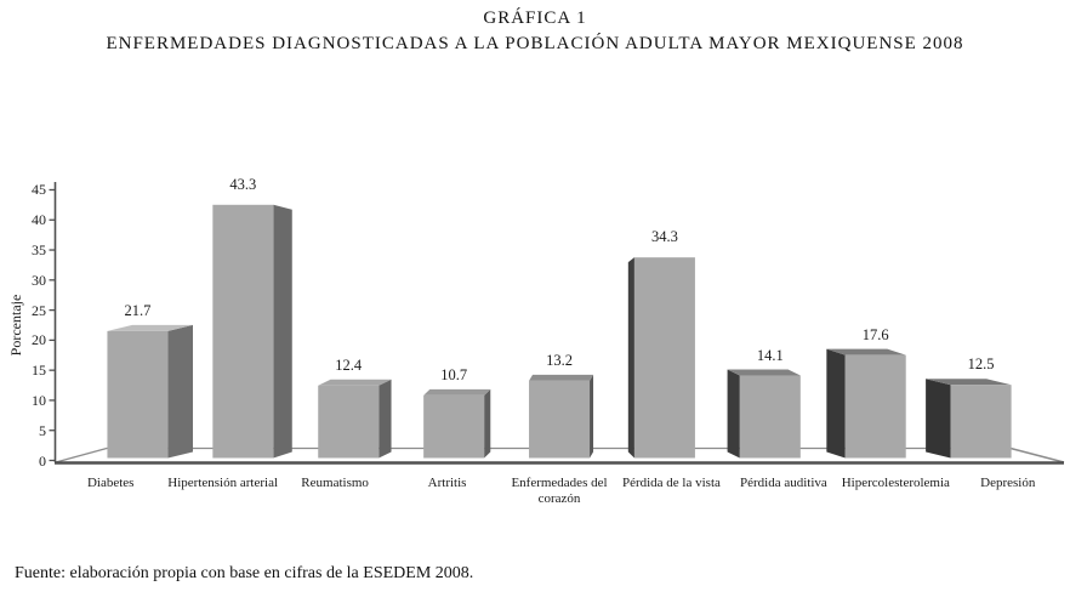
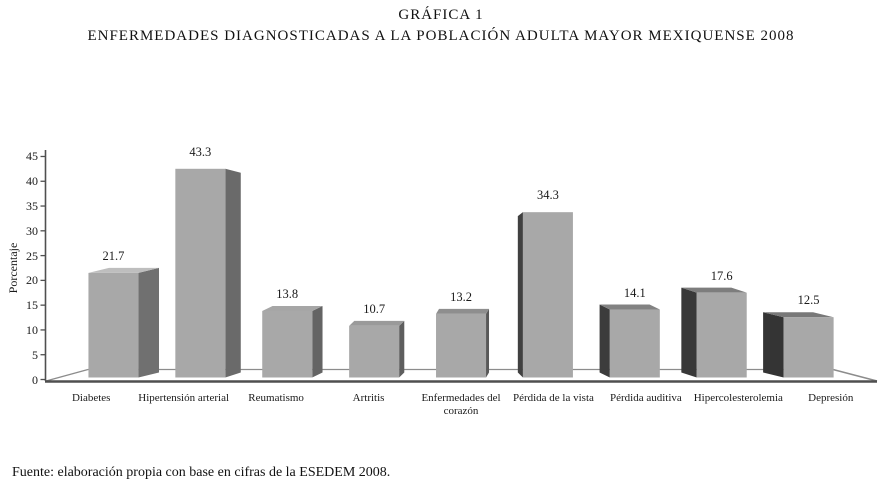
Reumatismo: 12.4 -> 13.8
